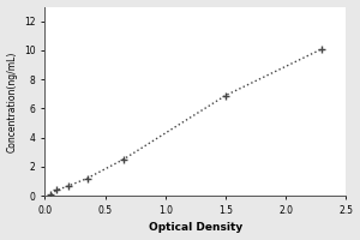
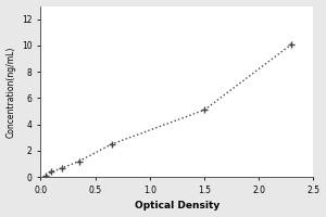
1.5: 6.9 -> 5.1
